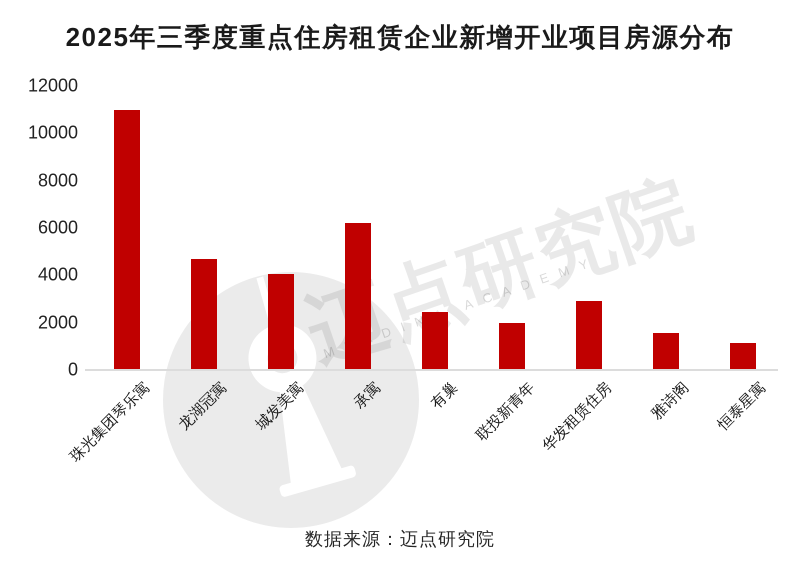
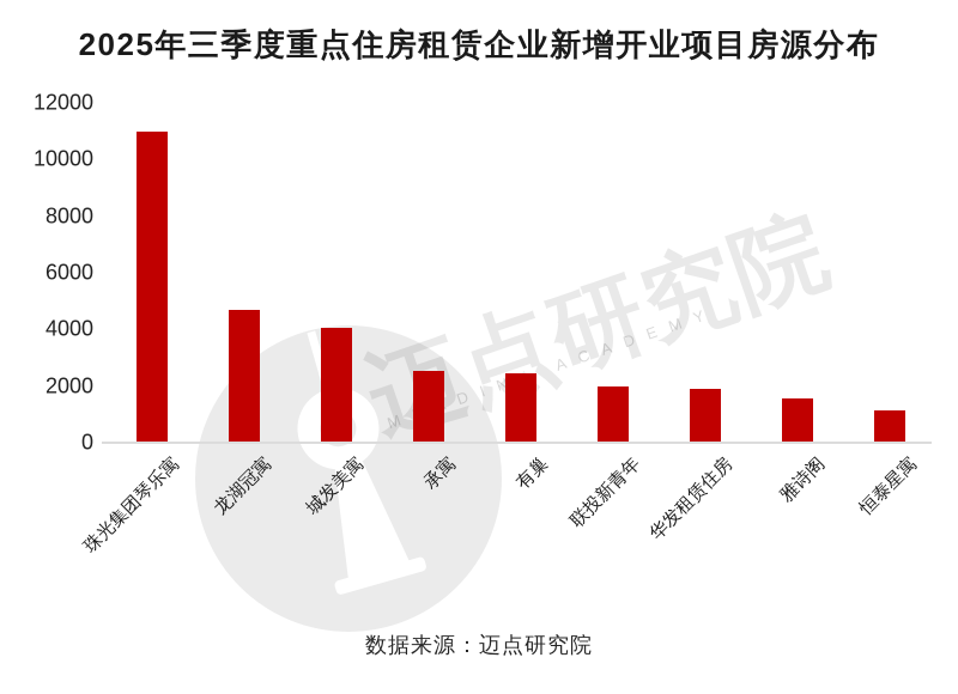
承寓: 6200 -> 2600
华发租赁住房: 2900 -> 1900
